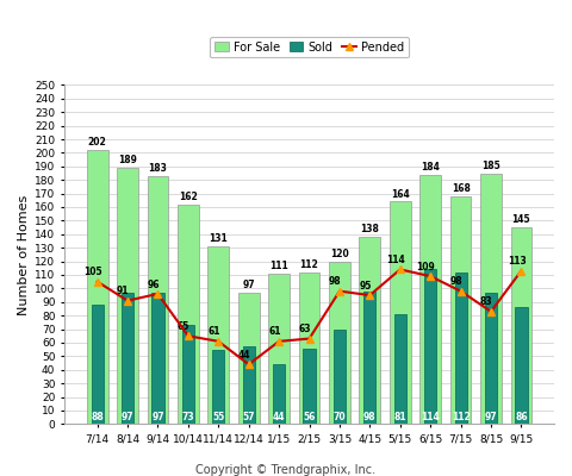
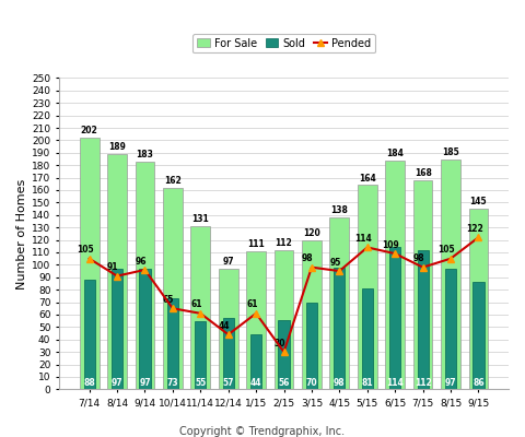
Pended/2/15: 63 -> 30
Pended/8/15: 83 -> 105
Pended/9/15: 113 -> 122
